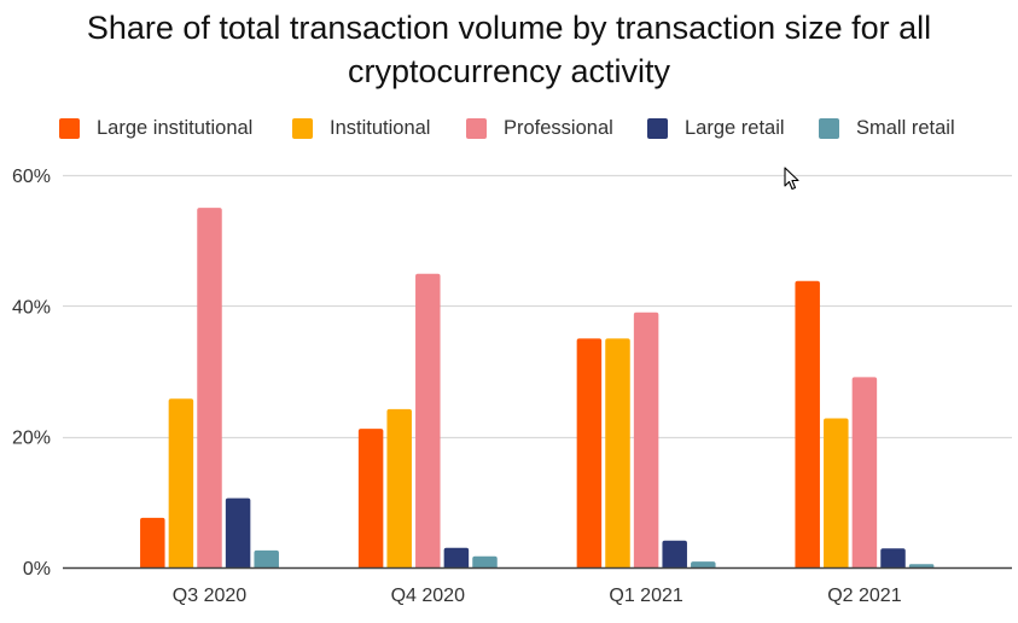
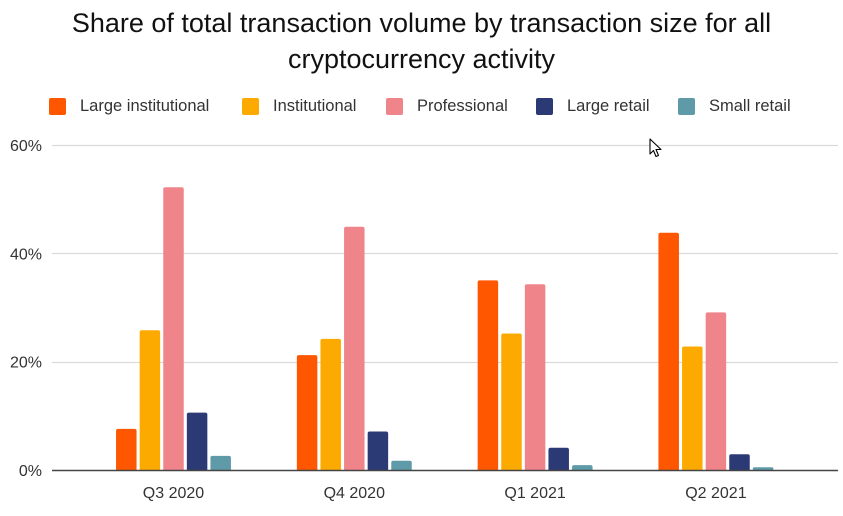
Professional/Q3 2020: 55% -> 52%
Large retail/Q4 2020: 3% -> 7%
Institutional/Q1 2021: 35% -> 25%
Professional/Q1 2021: 39% -> 34%
